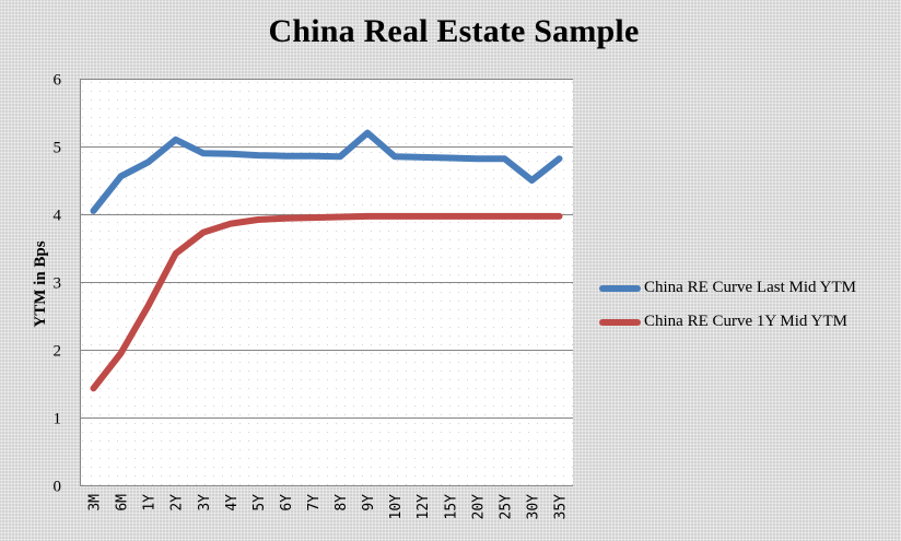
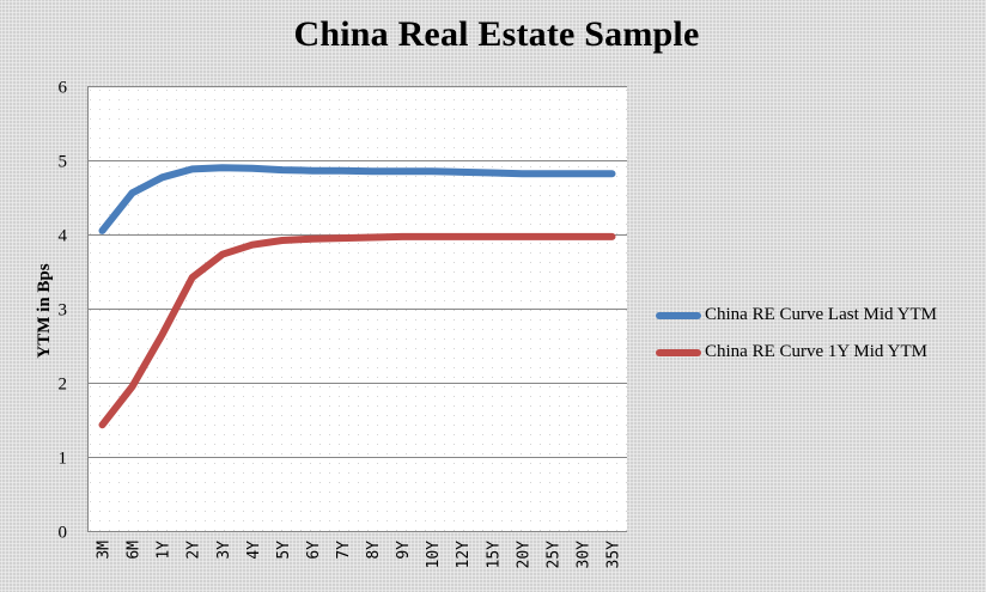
China RE Curve Last Mid YTM/2Y: 5.1 -> 4.9
China RE Curve Last Mid YTM/9Y: 5.2 -> 4.8
China RE Curve Last Mid YTM/30Y: 4.5 -> 4.8
